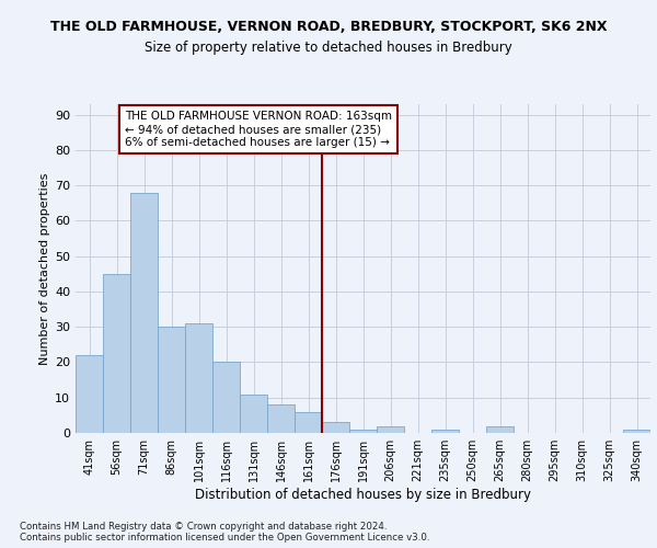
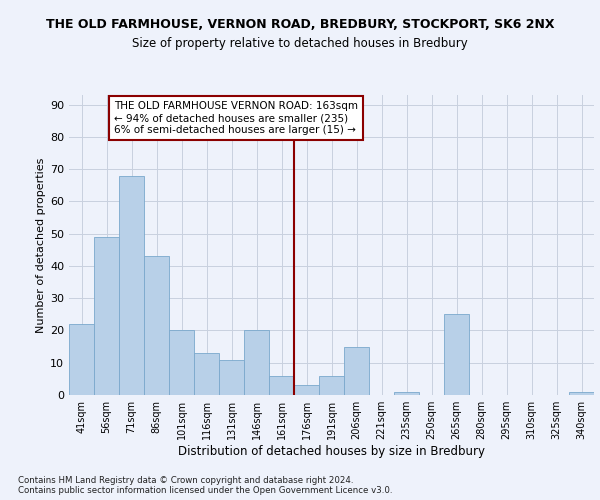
56sqm: 45 -> 49
86sqm: 30 -> 43
101sqm: 31 -> 20
116sqm: 20 -> 13
146sqm: 8 -> 20
191sqm: 1 -> 6
206sqm: 2 -> 15
265sqm: 2 -> 25
